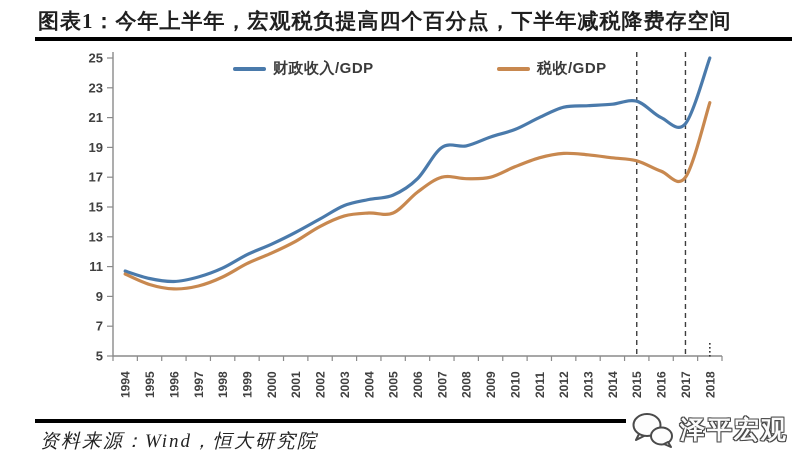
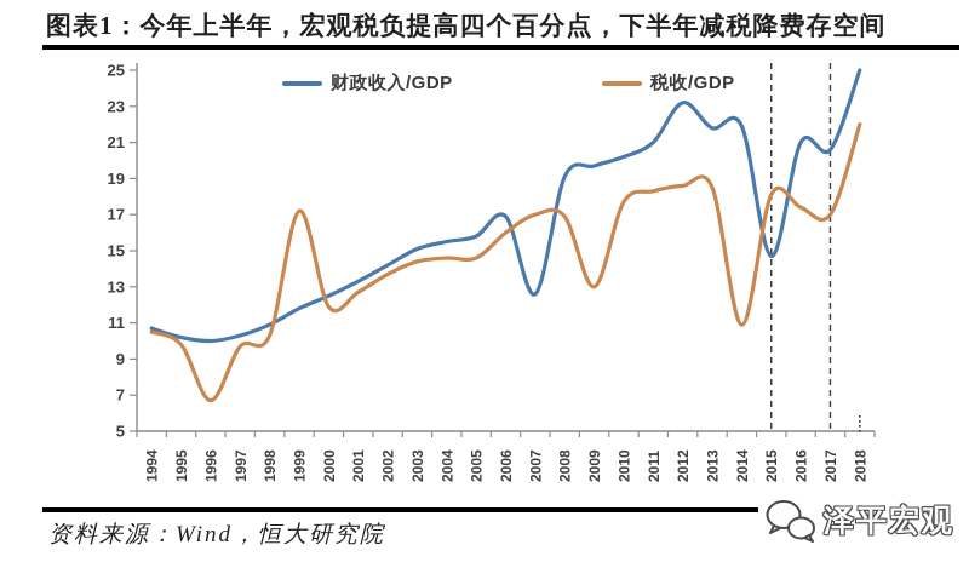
税收/GDP/1996: 9.5 -> 6.7
税收/GDP/1999: 11.2 -> 17.2
财政收入/GDP/2007: 19.0 -> 12.6
税收/GDP/2009: 17.0 -> 13.0
财政收入/GDP/2012: 21.7 -> 23.2
税收/GDP/2014: 18.3 -> 10.9
财政收入/GDP/2015: 22.1 -> 14.7
